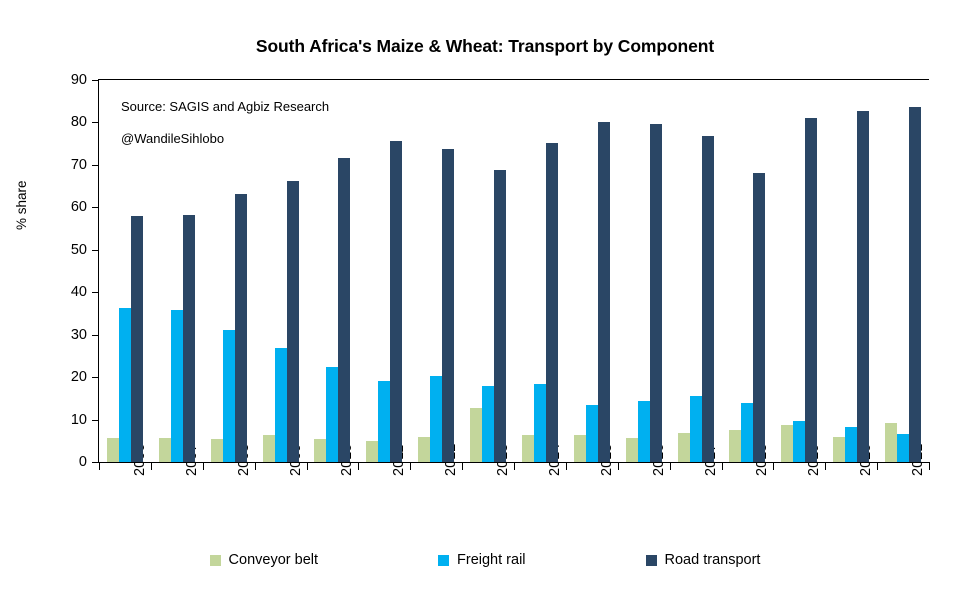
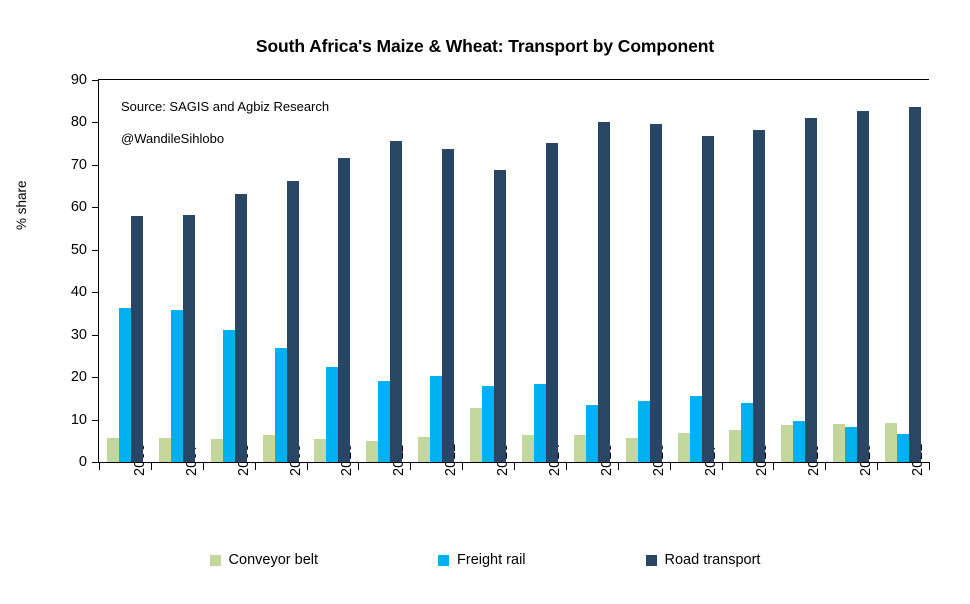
Road transport/2018: 68 -> 78
Conveyor belt/2020: 6 -> 9
